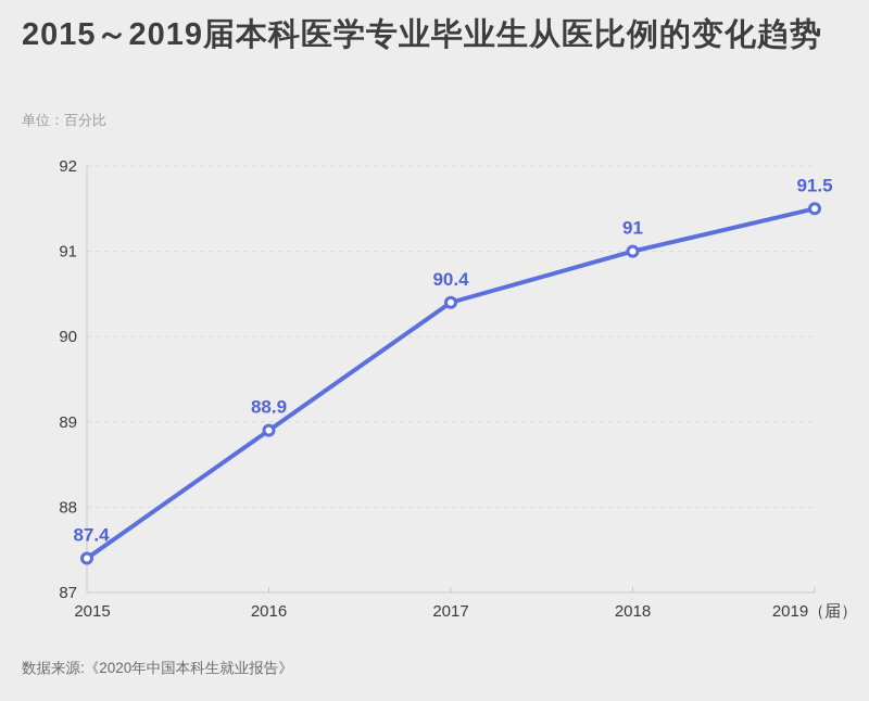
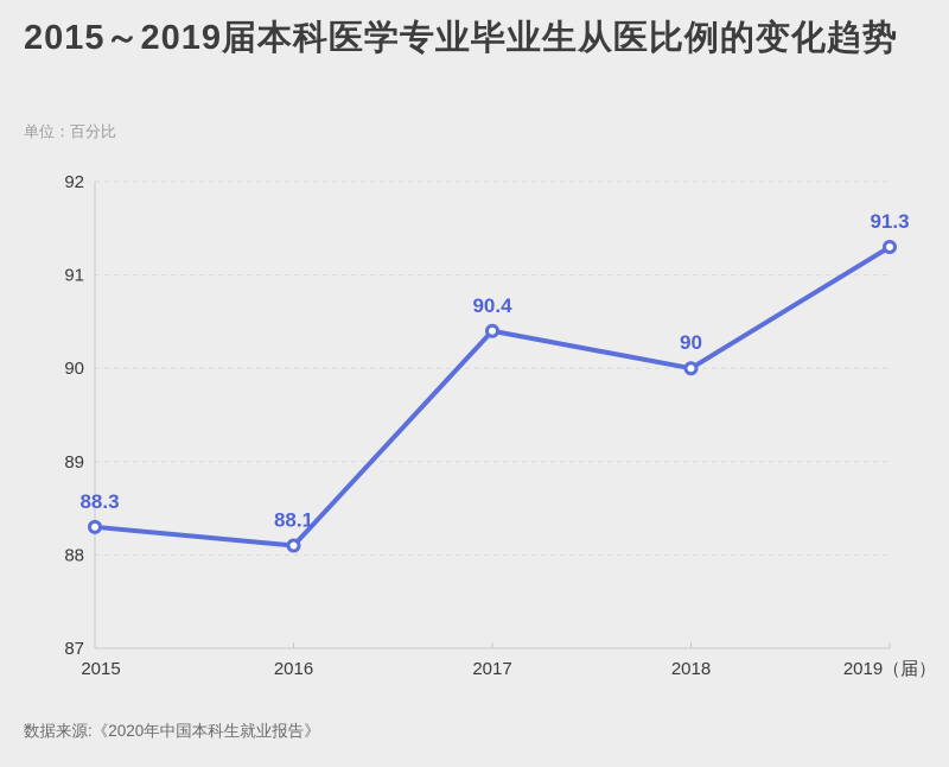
2015: 87.4 -> 88.3
2016: 88.9 -> 88.1
2018: 91 -> 90
2019（届）: 91.5 -> 91.3
